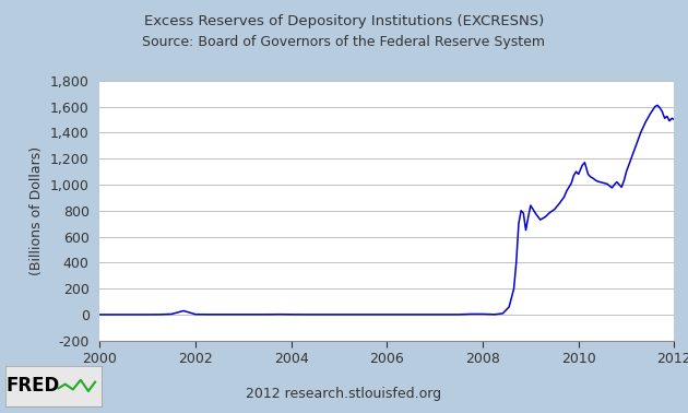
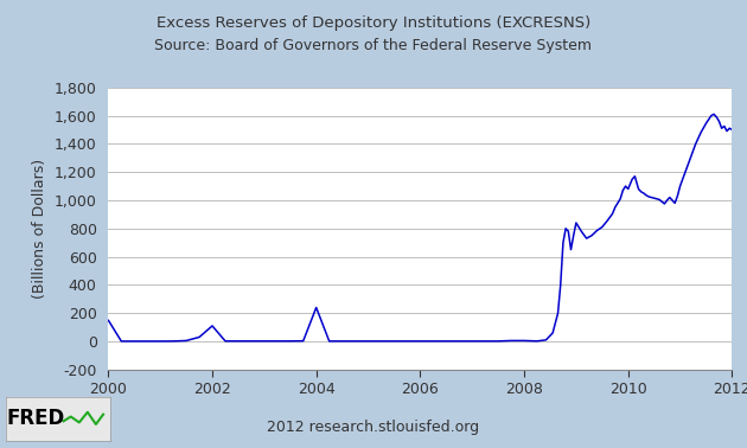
2000: 0 -> 150
2002: 0 -> 110
2004: 0 -> 240
